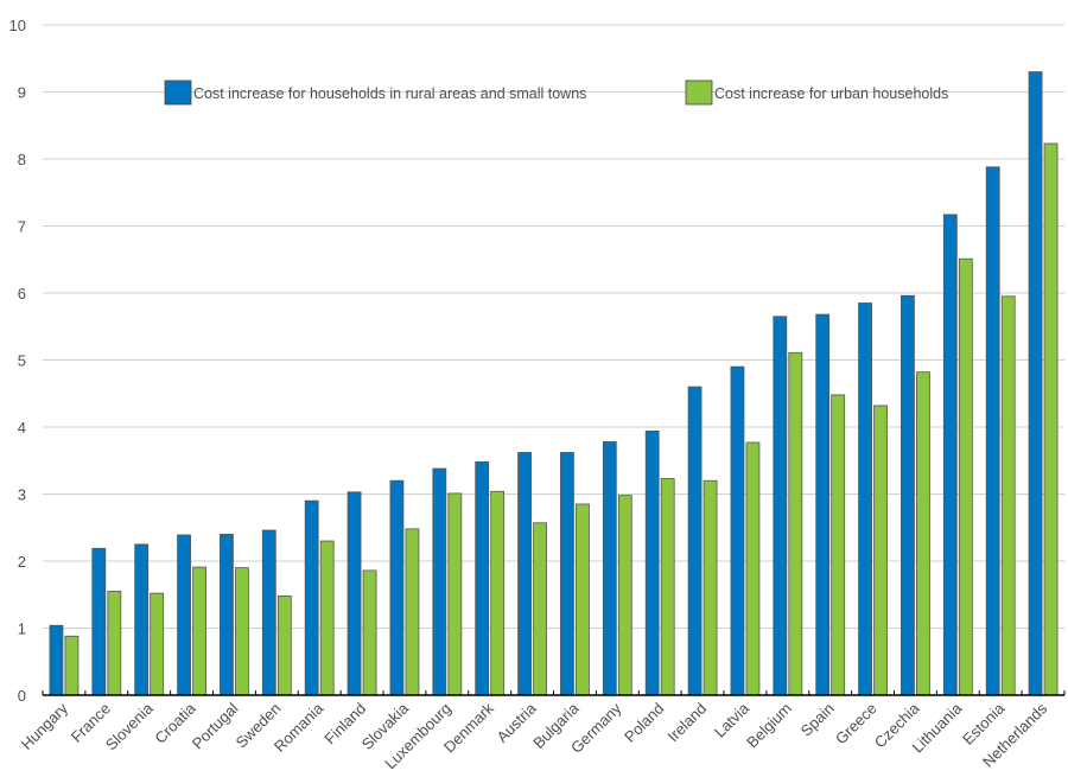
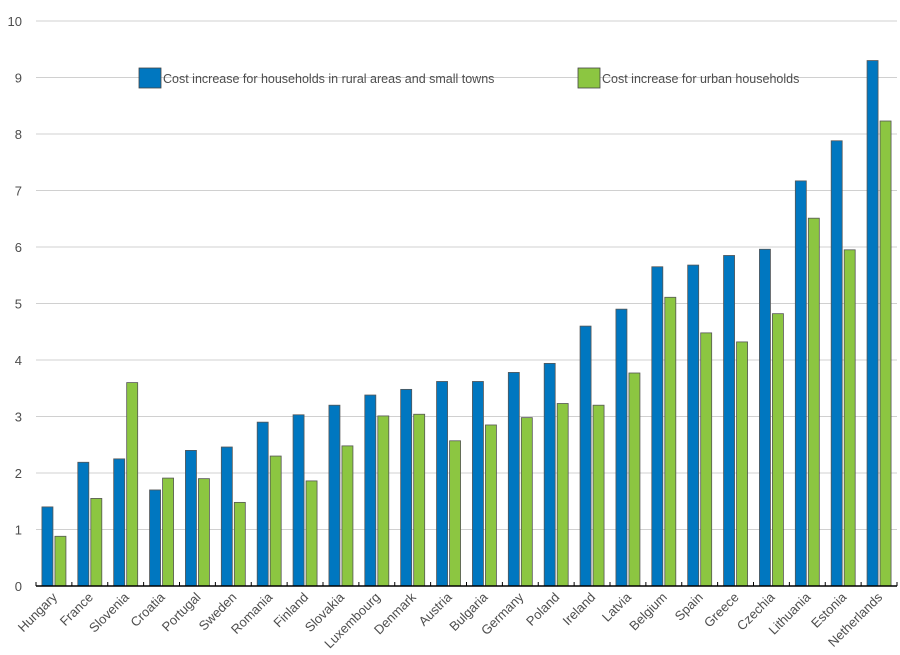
Cost increase for households in rural areas and small towns/Hungary: 1.0 -> 1.4
Cost increase for urban households/Slovenia: 1.5 -> 3.6
Cost increase for households in rural areas and small towns/Croatia: 2.4 -> 1.7
